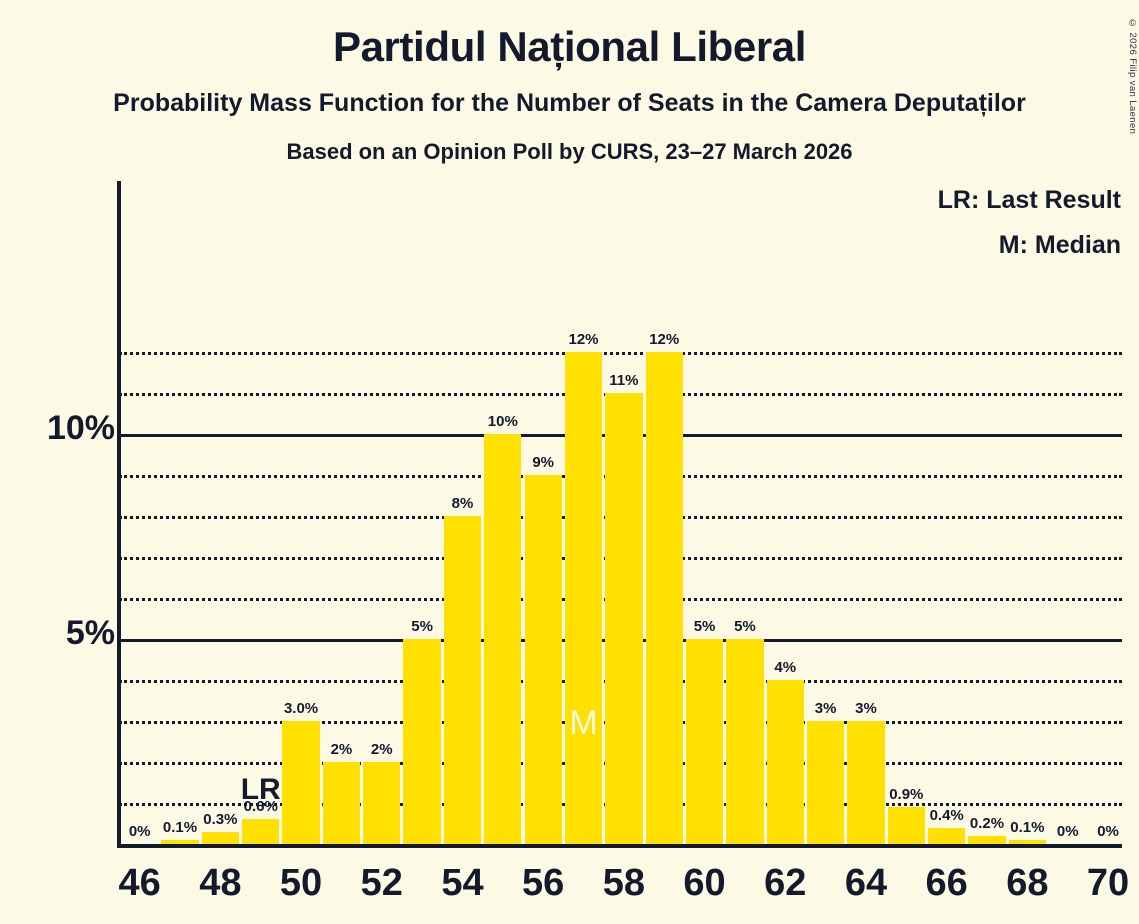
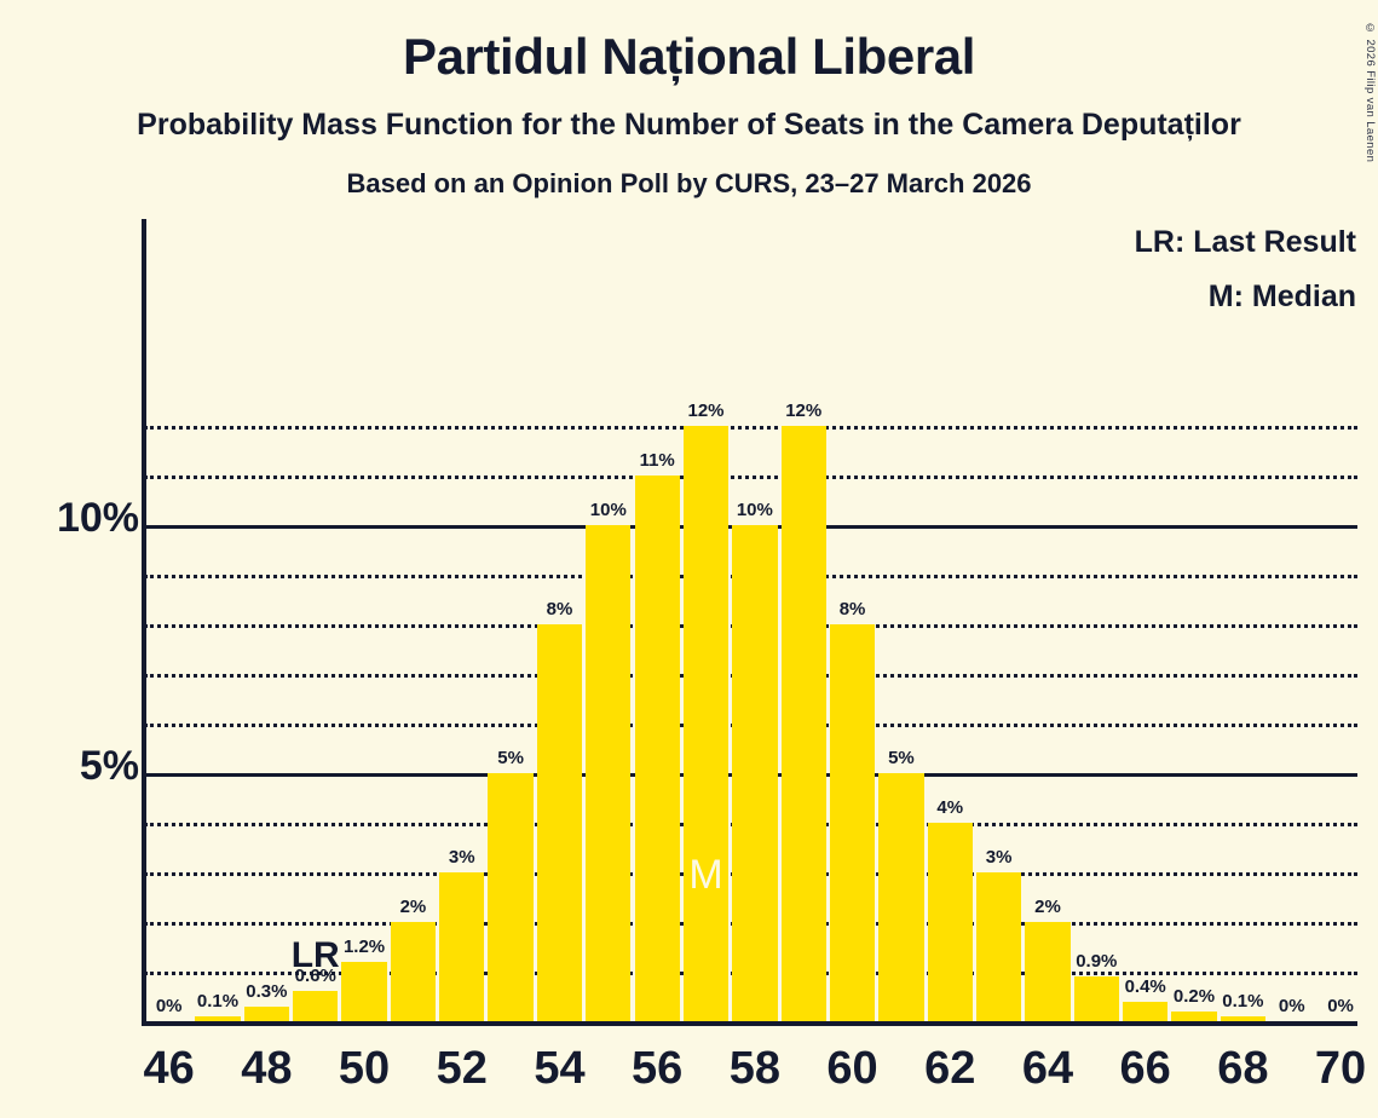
50: 3.0% -> 1.2%
52: 2% -> 3%
56: 9% -> 11%
58: 11% -> 10%
60: 5% -> 8%
64: 3% -> 2%
